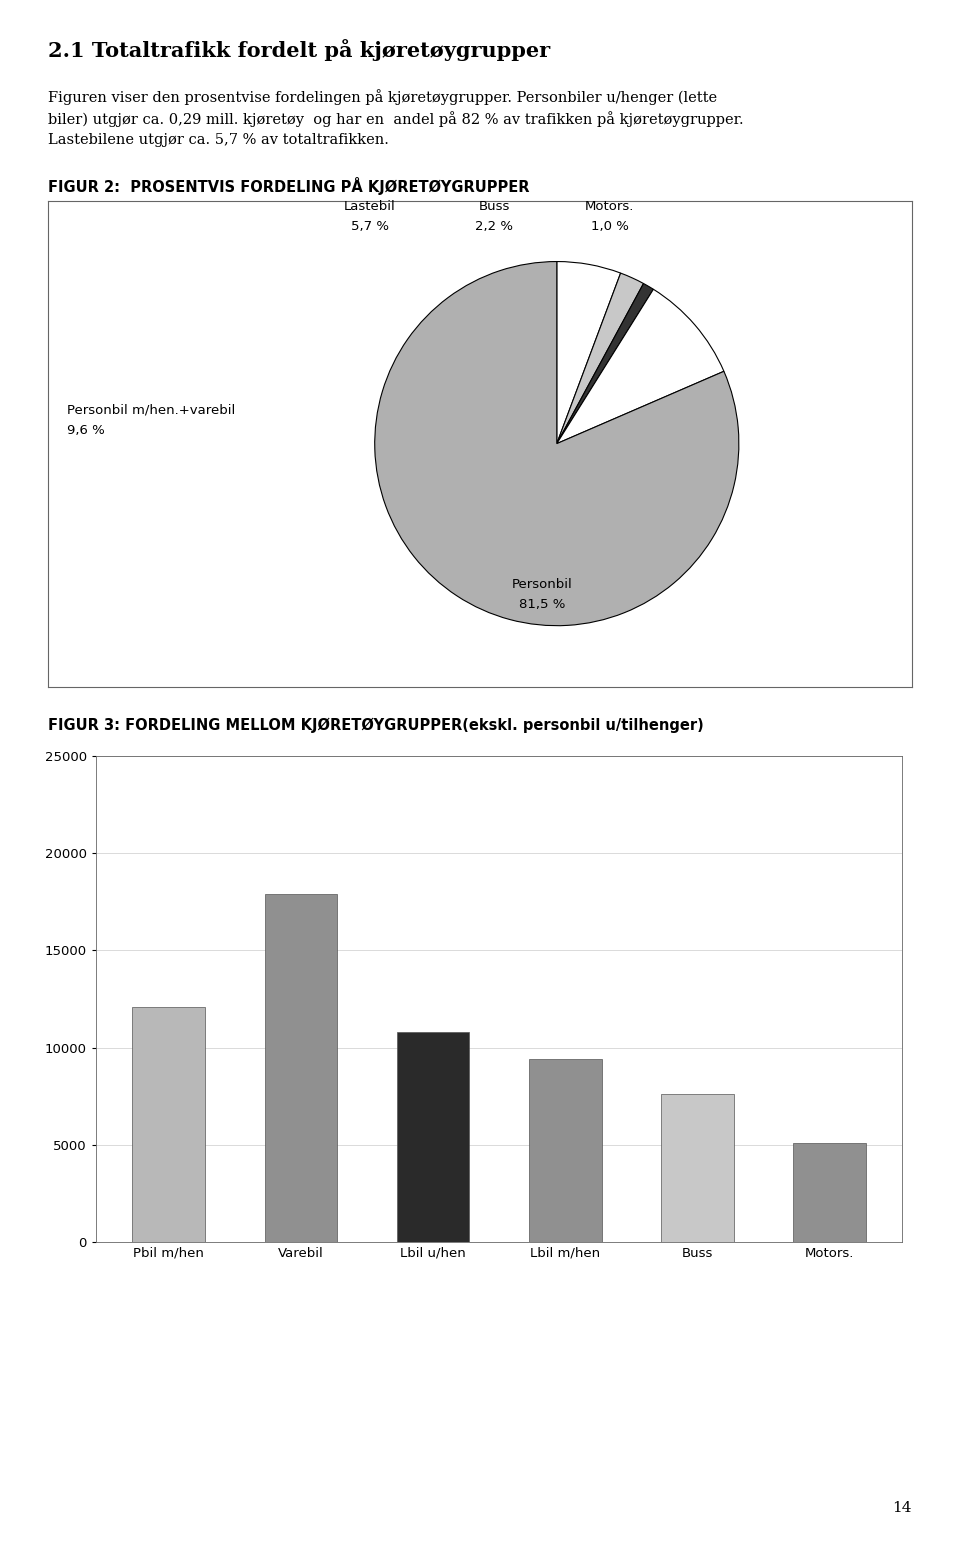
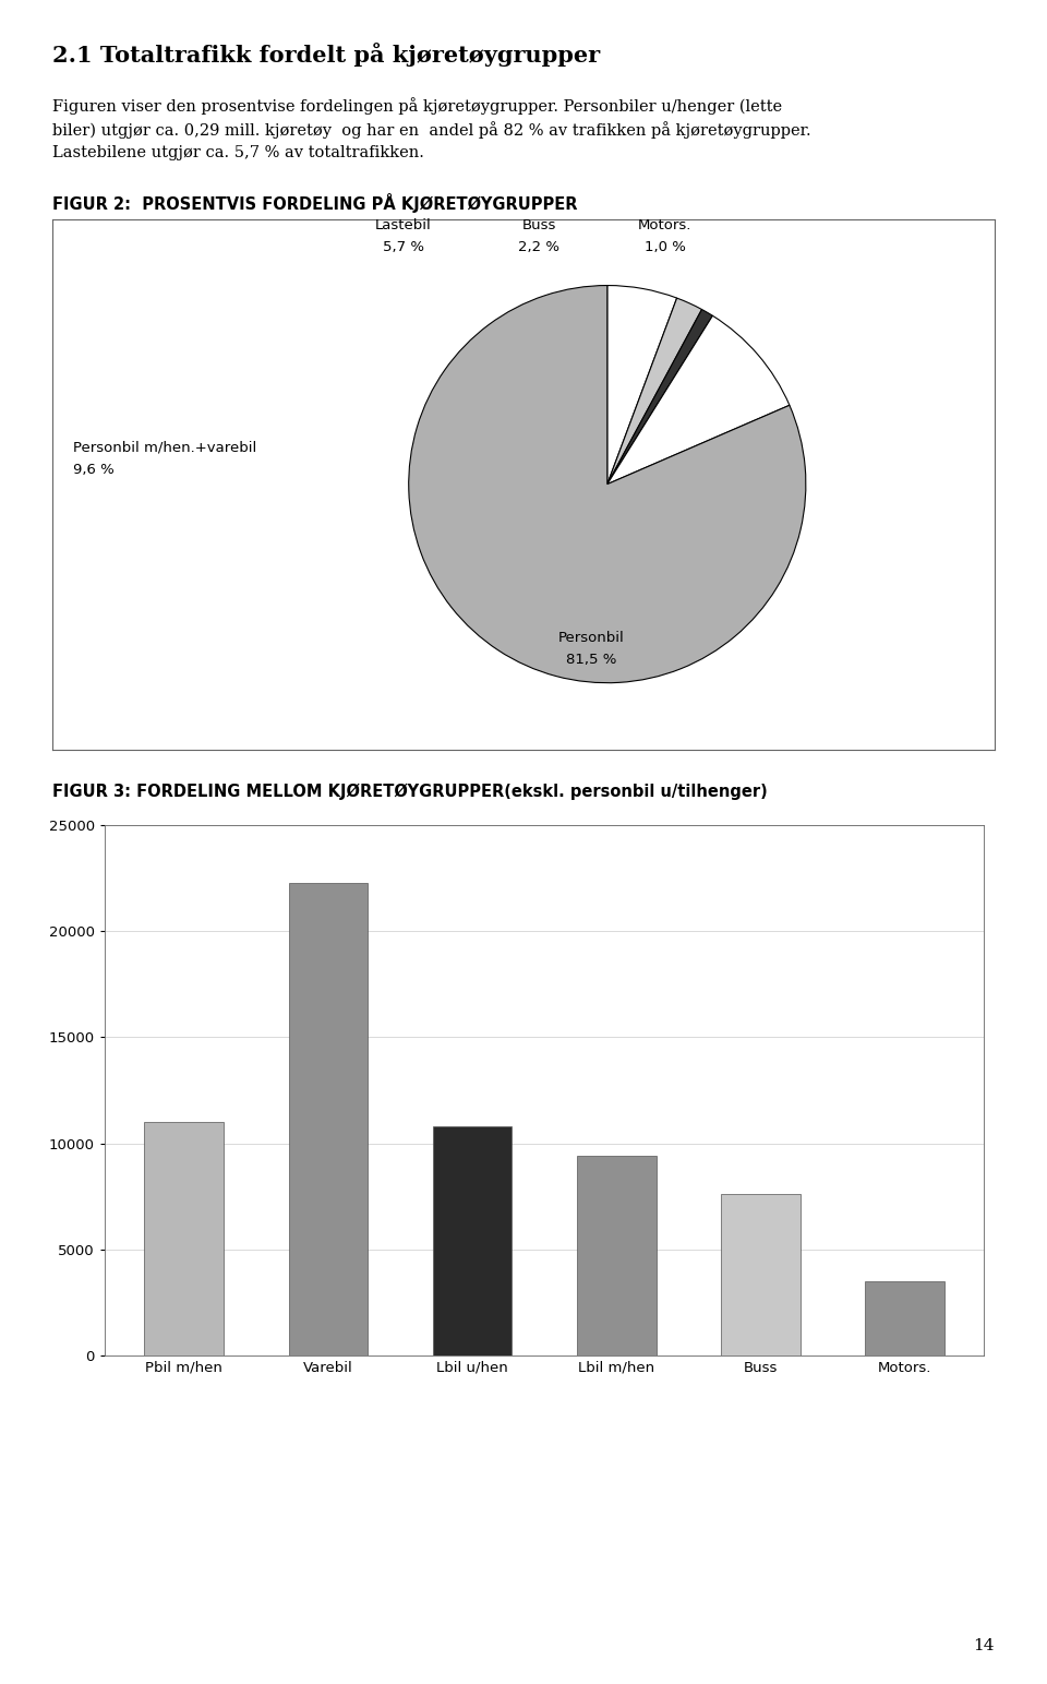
Pbil m/hen: 12100 -> 11000
Varebil: 17900 -> 22300
Motors.: 5100 -> 3500
